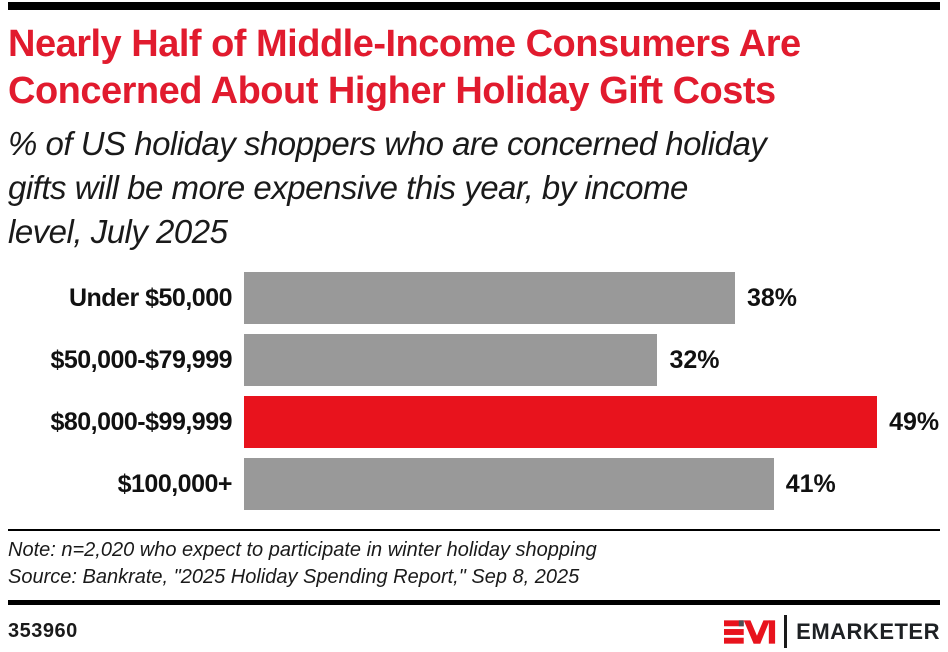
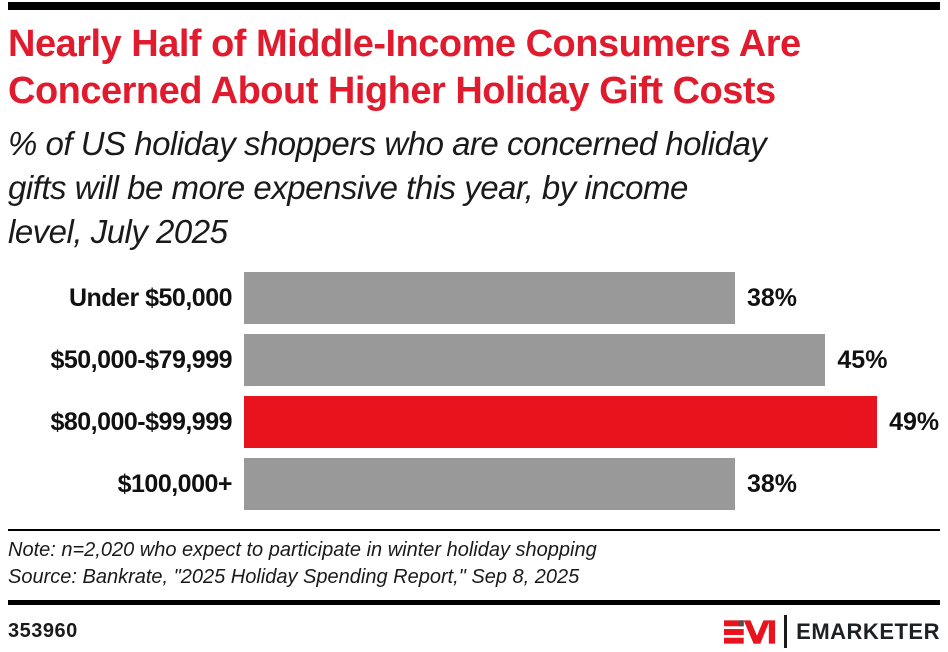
$50,000-$79,999: 32% -> 45%
$100,000+: 41% -> 38%
